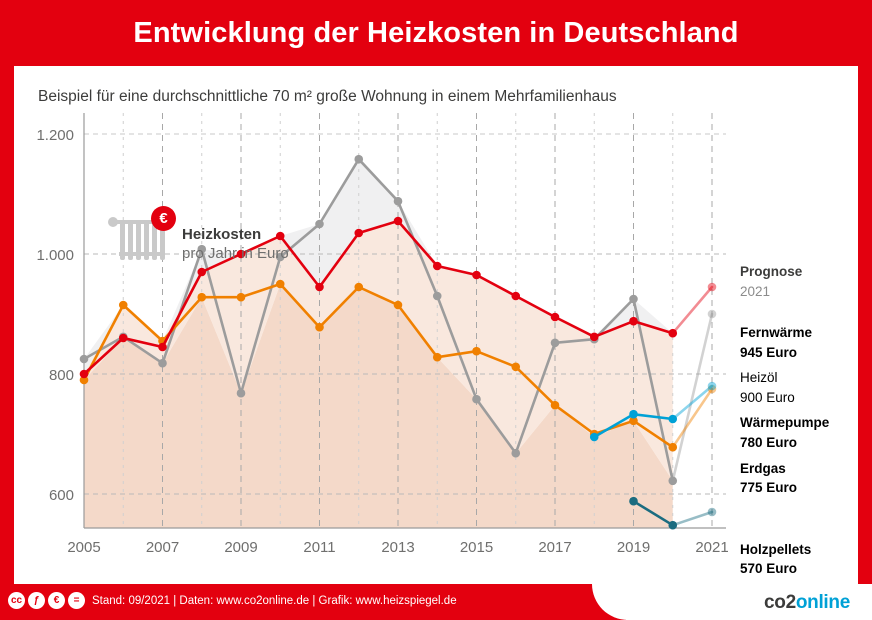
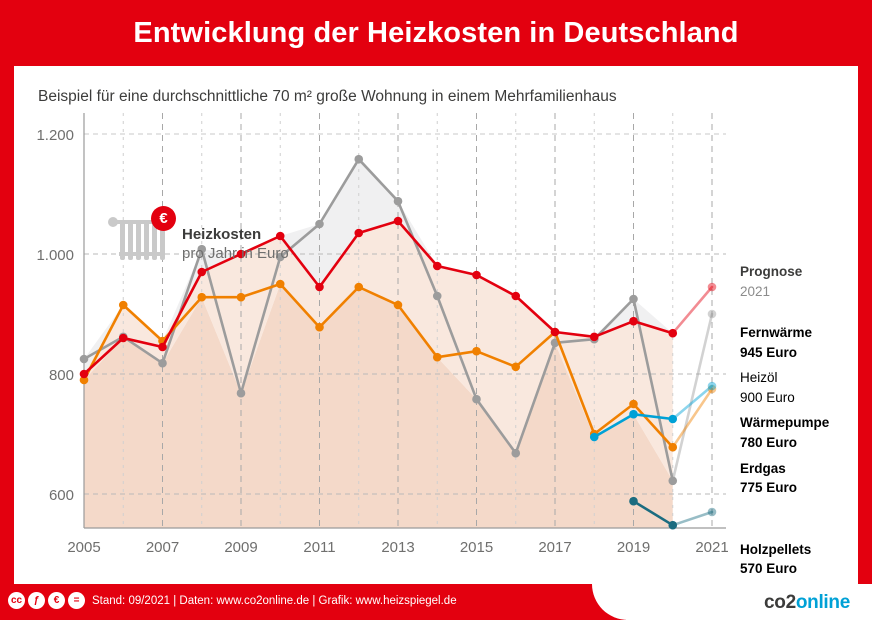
Fernwärme/2017: 900 -> 870
Erdgas/2017: 750 -> 870
Erdgas/2019: 720 -> 750
